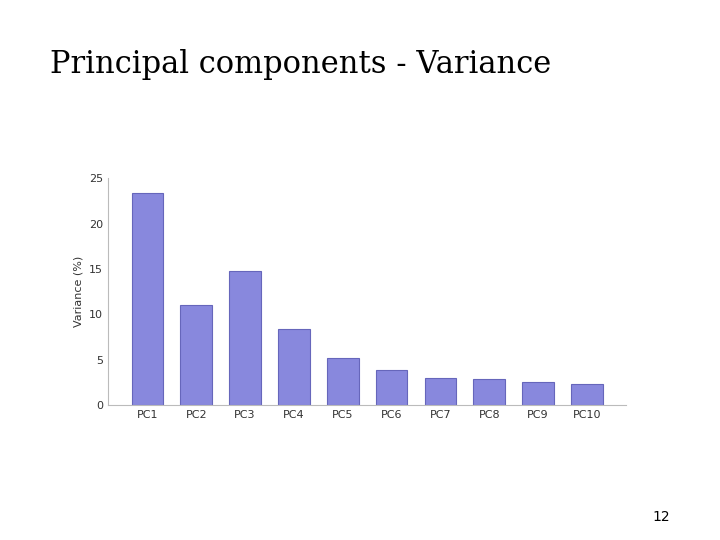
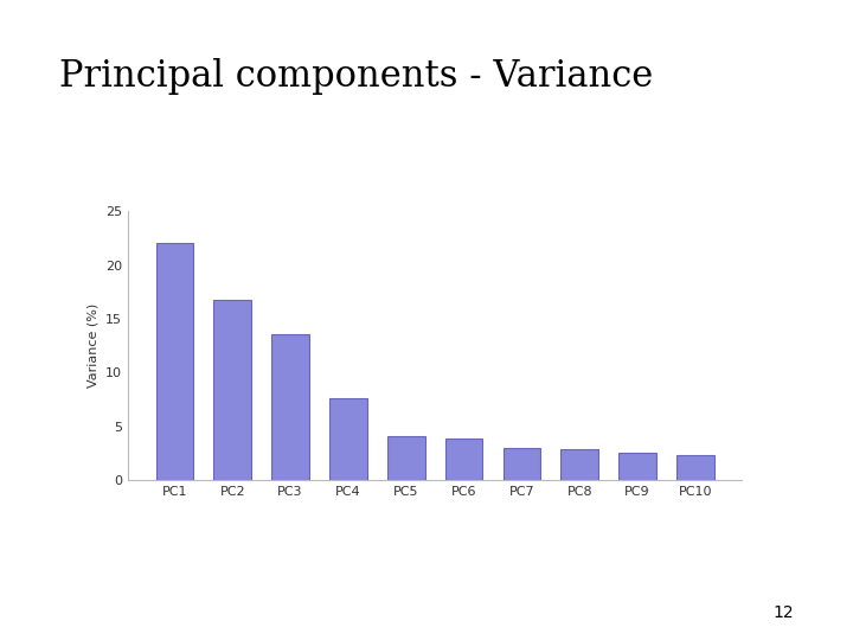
PC1: 23.4 -> 22.0
PC2: 11.0 -> 16.7
PC3: 14.8 -> 13.6
PC4: 8.4 -> 7.6
PC5: 5.2 -> 4.1
